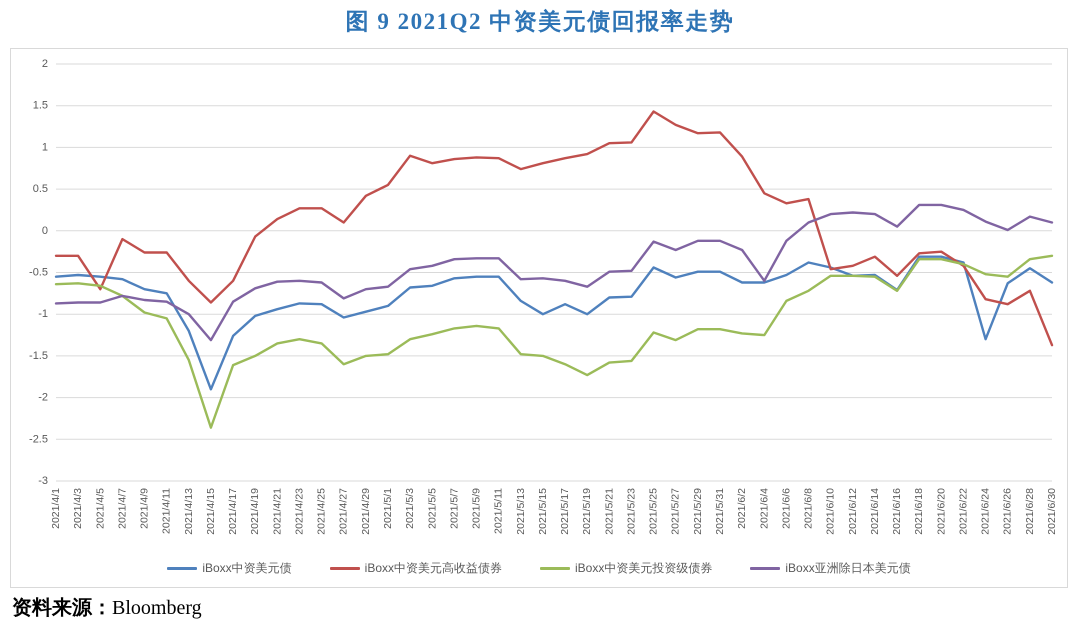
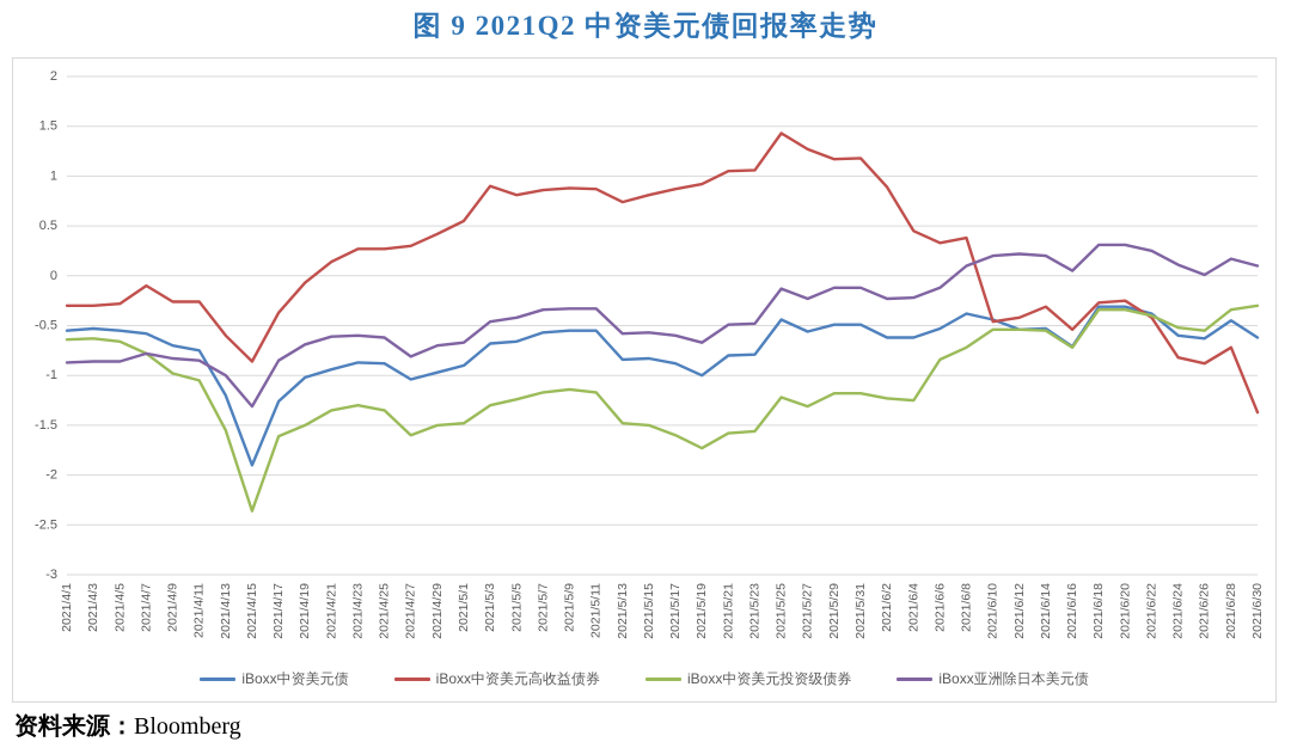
iBoxx中资美元高收益债券/2021/4/5: -0.7 -> -0.3
iBoxx中资美元高收益债券/2021/4/17: -0.6 -> -0.4
iBoxx中资美元高收益债券/2021/4/27: 0.1 -> 0.3
iBoxx中资美元债/2021/5/15: -1.0 -> -0.8
iBoxx亚洲除日本美元债/2021/6/4: -0.6 -> -0.2
iBoxx中资美元债/2021/6/24: -1.3 -> -0.6
